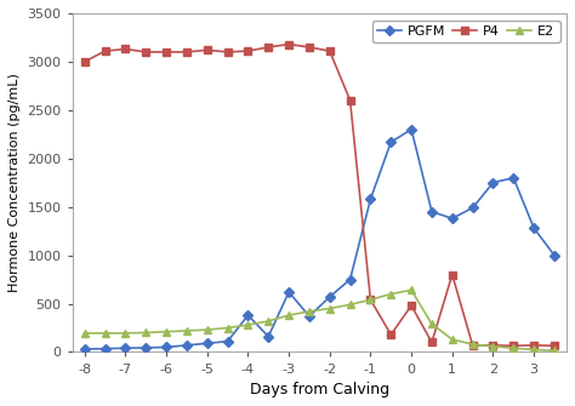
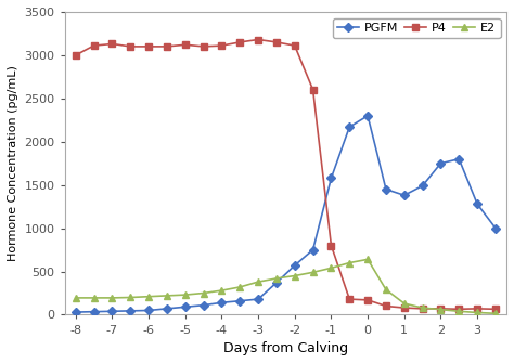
PGFM/-4: 380 -> 140
PGFM/-3: 620 -> 180
P4/-1: 540 -> 800
P4/0: 480 -> 170
P4/1: 800 -> 80
